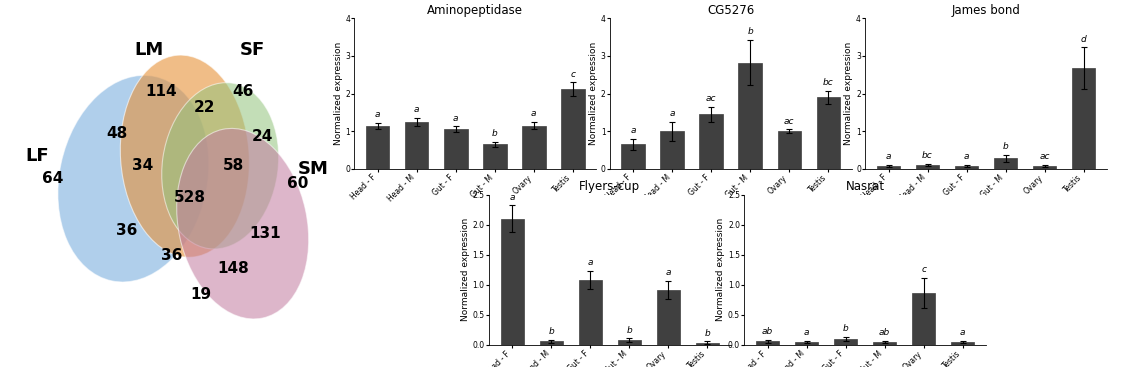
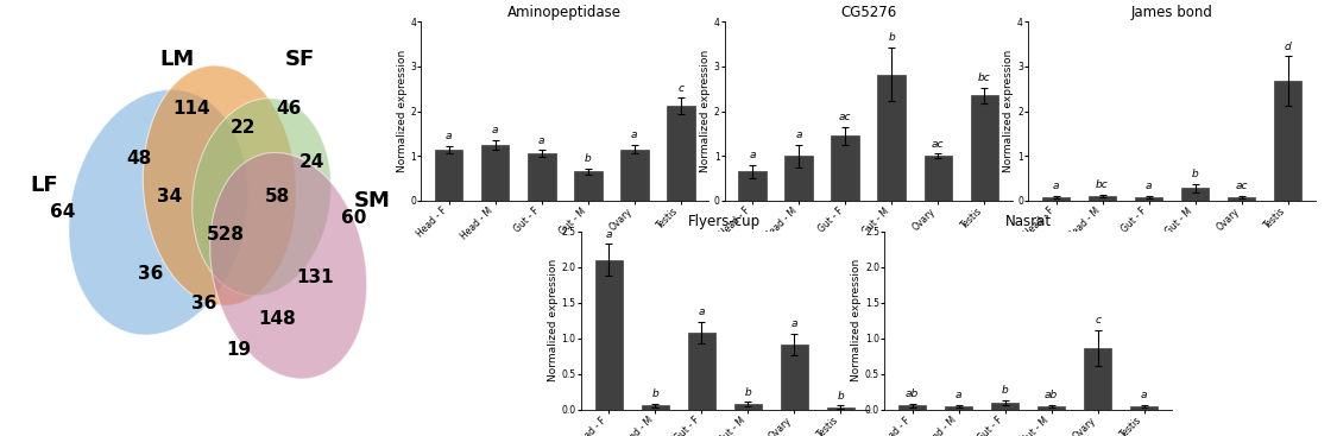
CG5276/Testis: 1.90 -> 2.35
